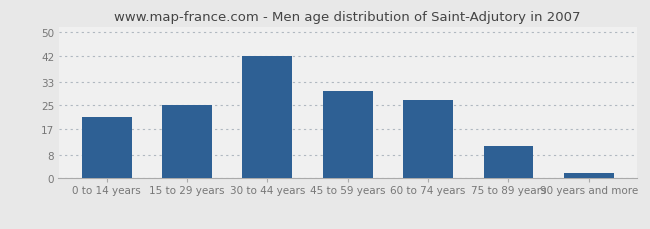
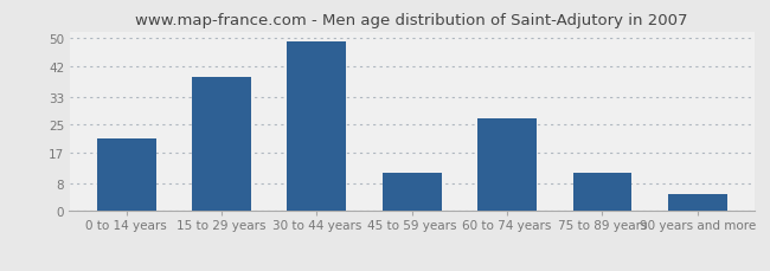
15 to 29 years: 25 -> 39
30 to 44 years: 42 -> 49
45 to 59 years: 30 -> 11
90 years and more: 2 -> 5
